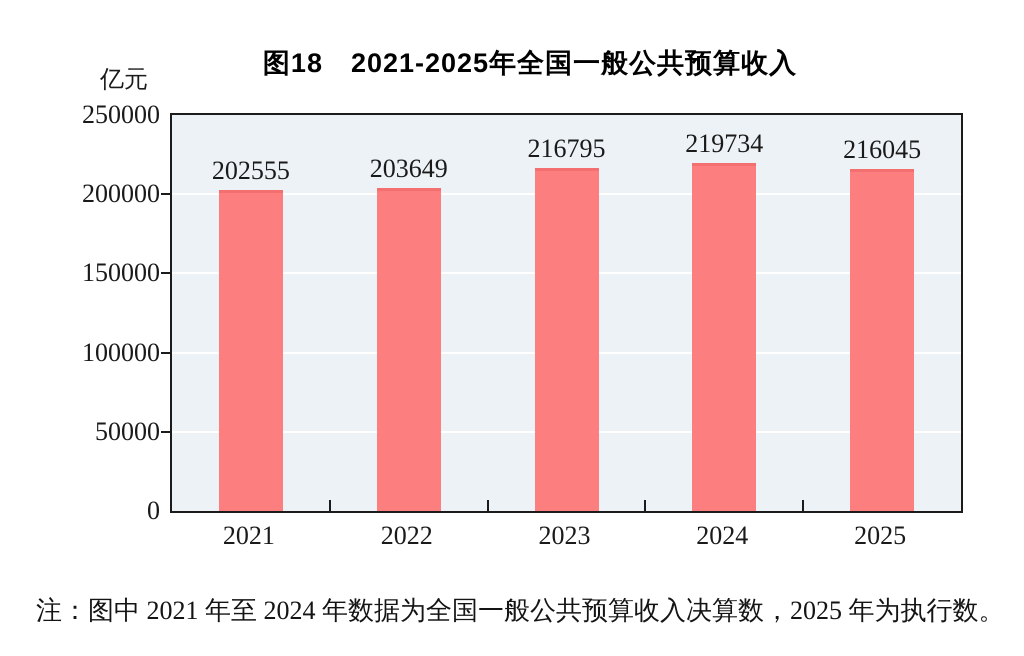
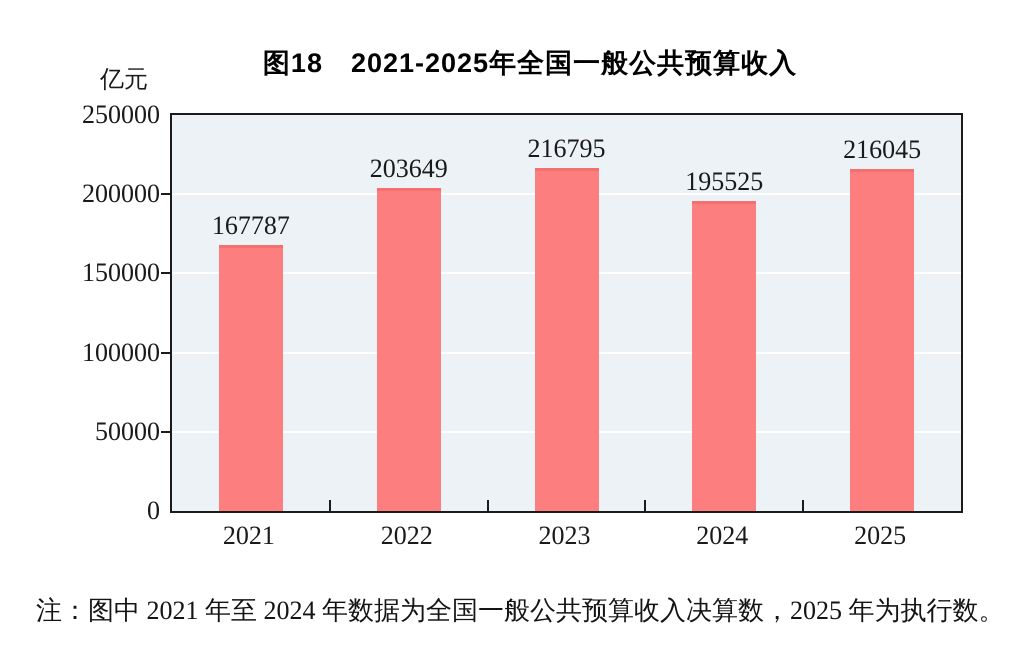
2021: 202555 -> 167787
2024: 219734 -> 195525
